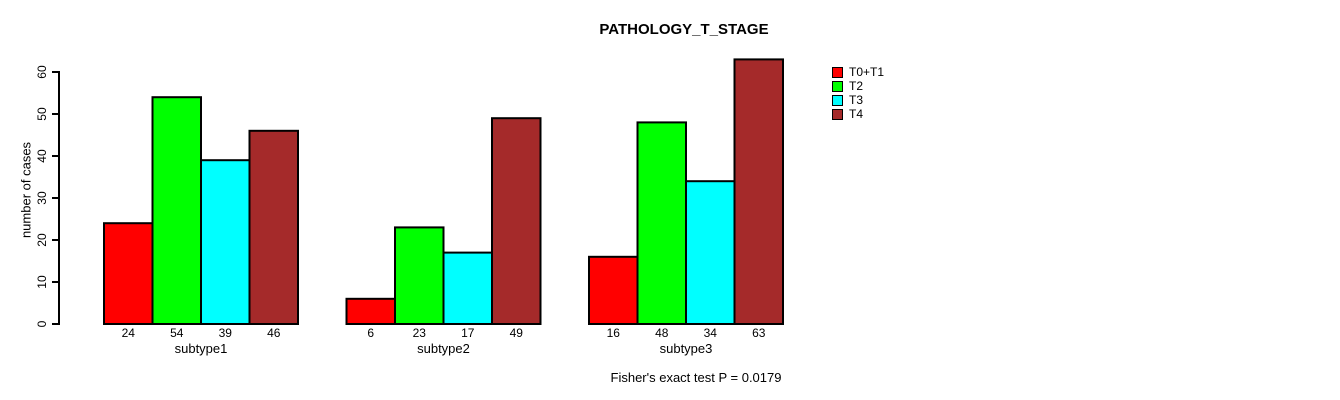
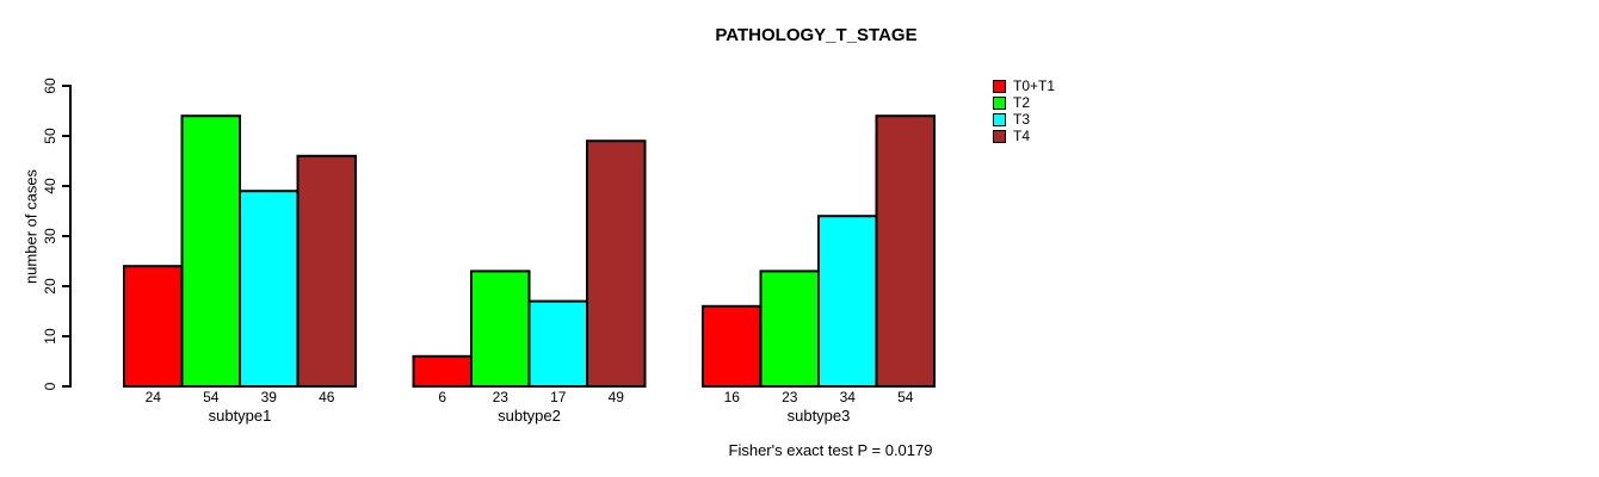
T2/subtype3: 48 -> 23
T4/subtype3: 63 -> 54
